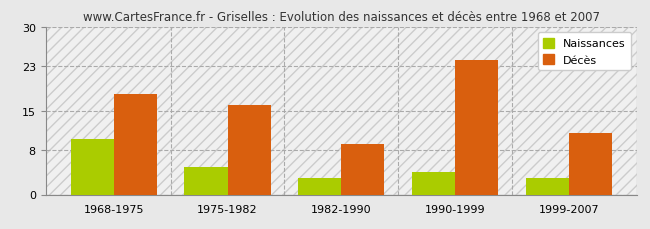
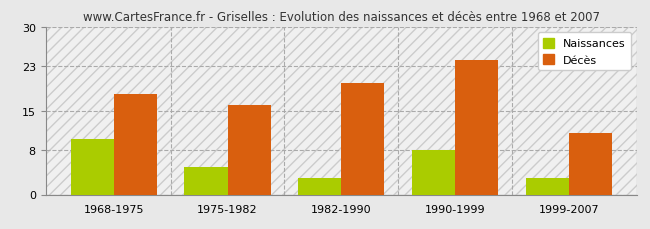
Décès/1982-1990: 9 -> 20
Naissances/1990-1999: 4 -> 8
